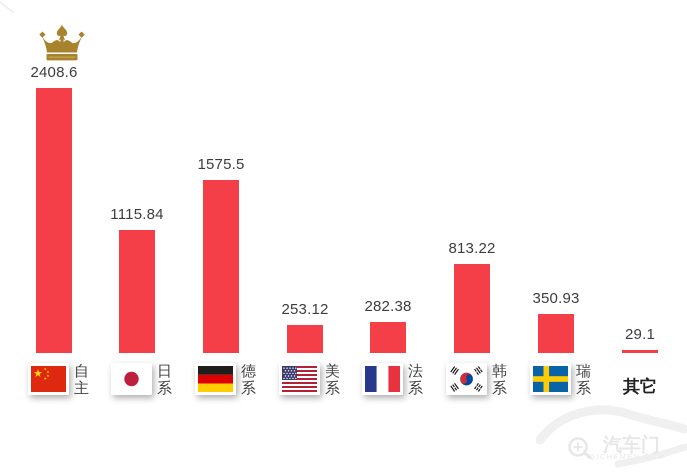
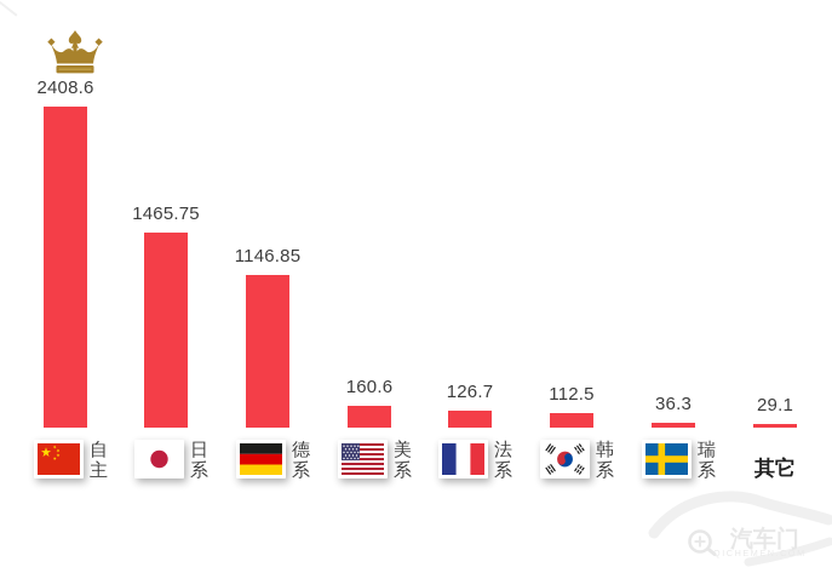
日系: 1115.84 -> 1465.75
德系: 1575.5 -> 1146.85
美系: 253.12 -> 160.6
法系: 282.38 -> 126.7
韩系: 813.22 -> 112.5
瑞系: 350.93 -> 36.3
